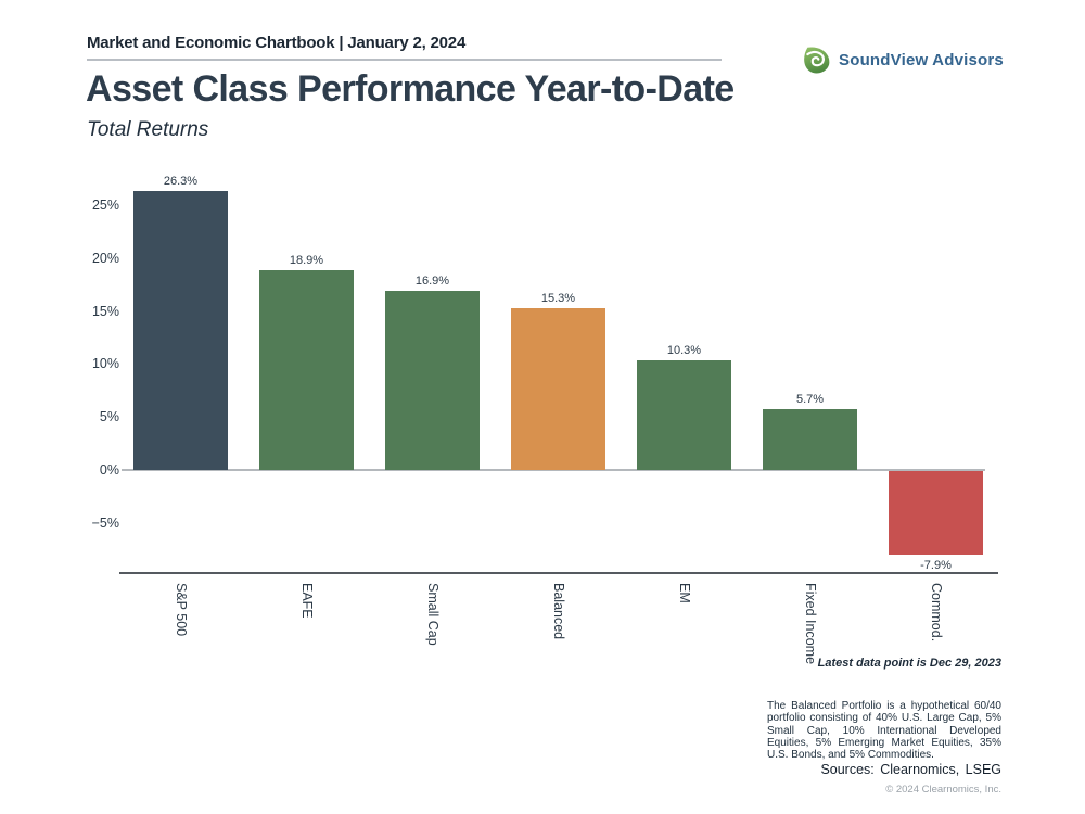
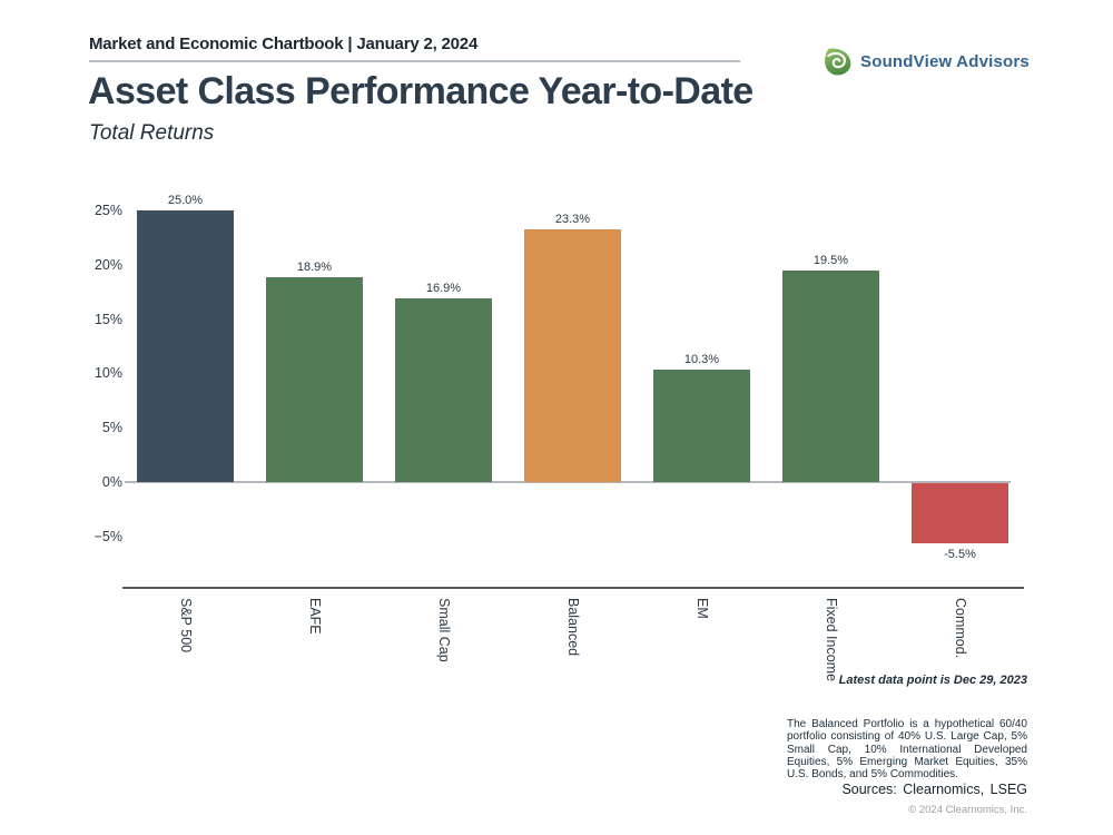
S&P 500: 26.3% -> 25.0%
Balanced: 15.3% -> 23.3%
Fixed Income: 5.7% -> 19.5%
Commod.: -7.9% -> -5.5%
